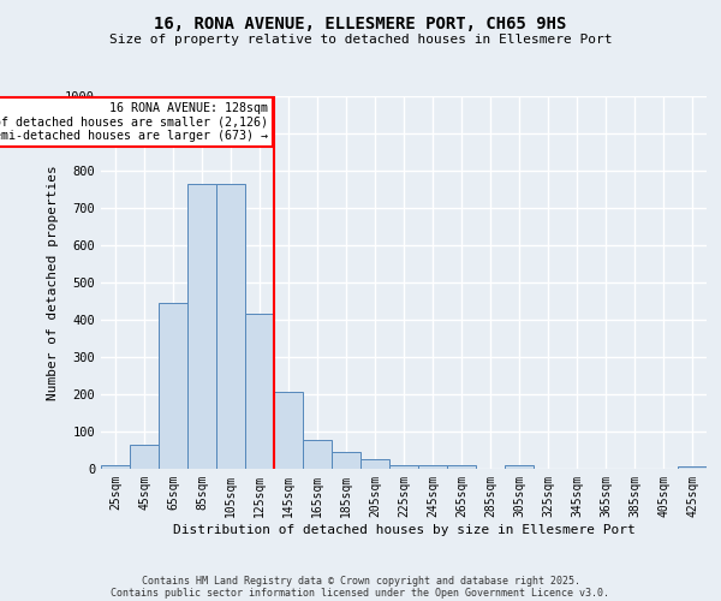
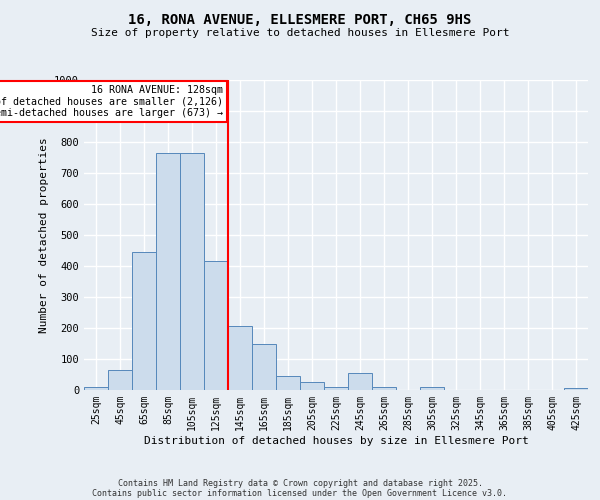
165sqm: 78 -> 150
245sqm: 10 -> 55
